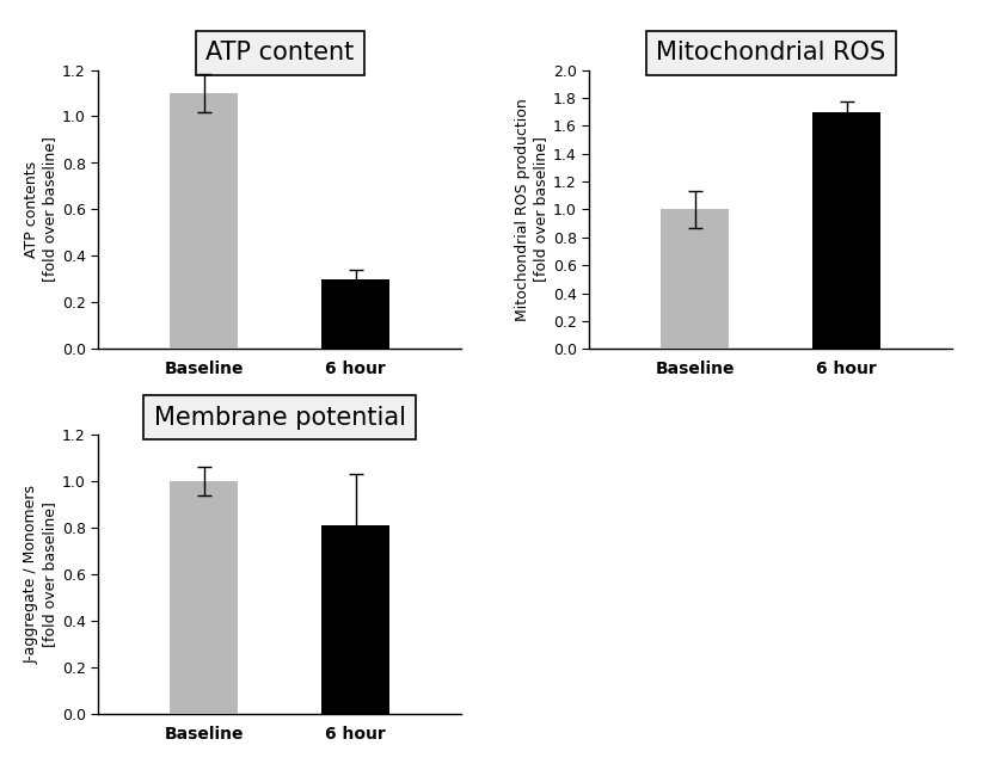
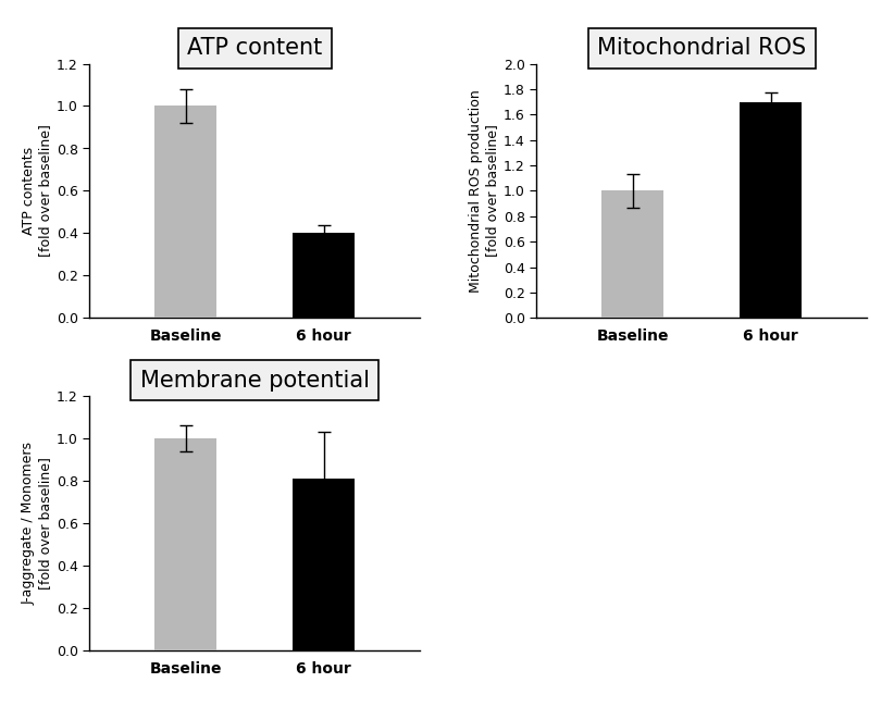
ATP content/Baseline: 1.1 -> 1.0
ATP content/6 hour: 0.3 -> 0.4
